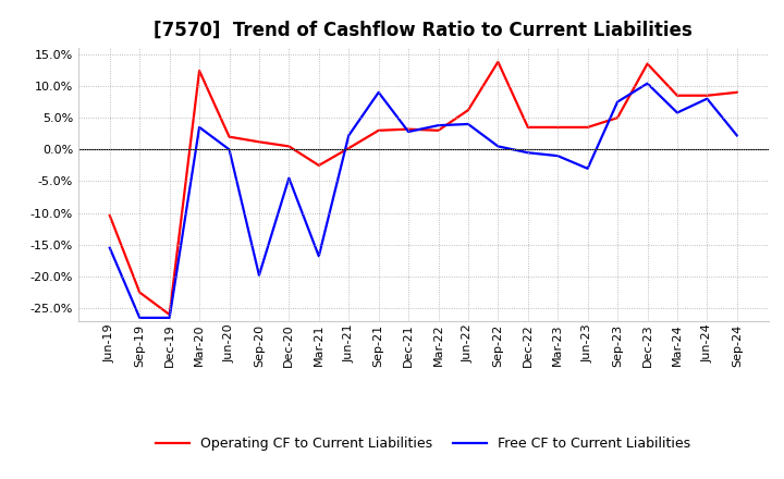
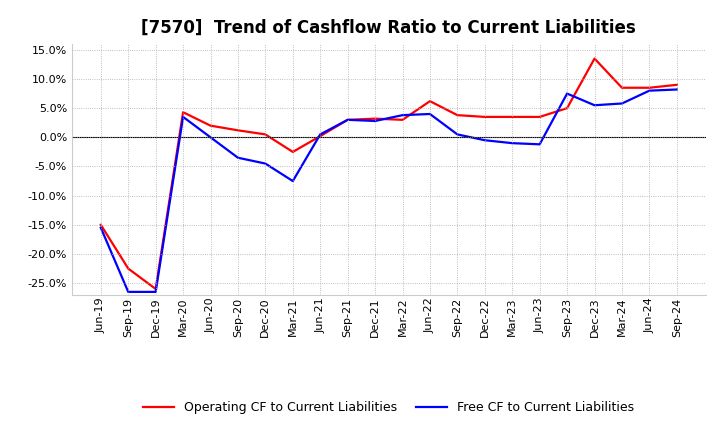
Operating CF to Current Liabilities/Jun-19: -10.4% -> -15.0%
Operating CF to Current Liabilities/Mar-20: 12.4% -> 4.3%
Free CF to Current Liabilities/Sep-20: -19.8% -> -3.5%
Free CF to Current Liabilities/Mar-21: -16.8% -> -7.5%
Free CF to Current Liabilities/Jun-21: 2.2% -> 0.5%
Free CF to Current Liabilities/Sep-21: 9.0% -> 3.0%
Operating CF to Current Liabilities/Sep-22: 13.8% -> 3.8%
Free CF to Current Liabilities/Jun-23: -3.0% -> -1.2%
Free CF to Current Liabilities/Dec-23: 10.4% -> 5.5%
Free CF to Current Liabilities/Sep-24: 2.2% -> 8.2%
